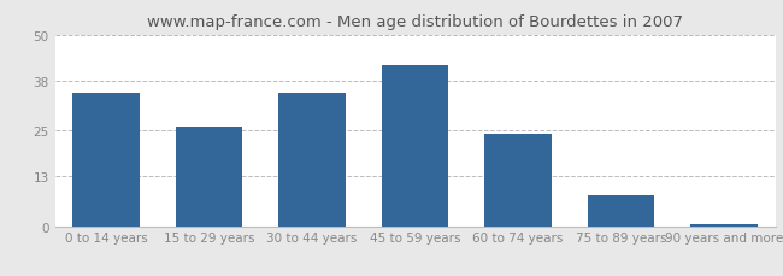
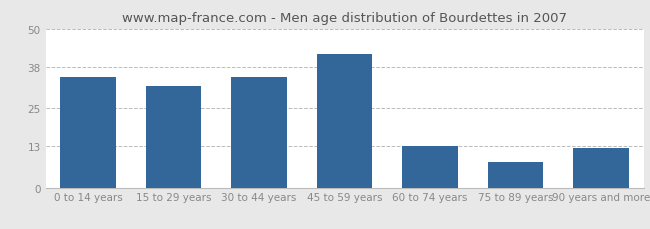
15 to 29 years: 26.0 -> 32.0
60 to 74 years: 24.0 -> 13.0
90 years and more: 0.5 -> 12.5
